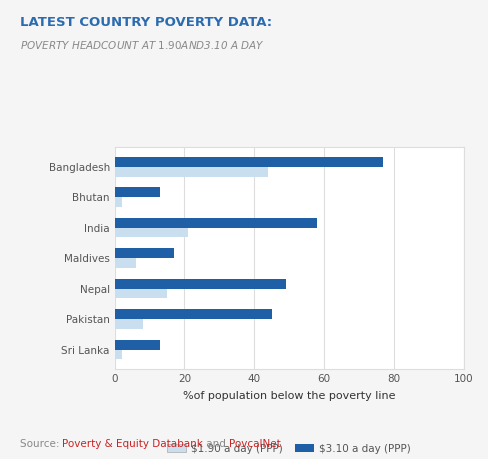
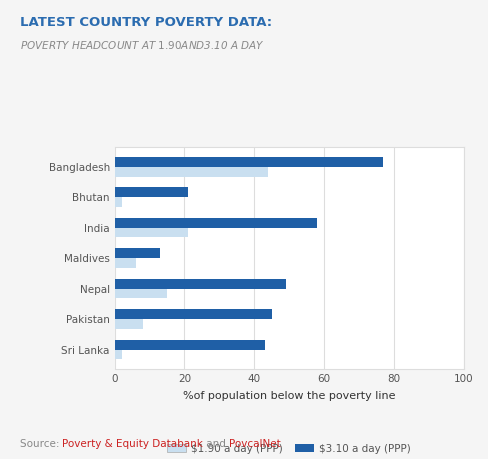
$3.10 a day (PPP)/Bhutan: 13 -> 21
$3.10 a day (PPP)/Maldives: 17 -> 13
$3.10 a day (PPP)/Sri Lanka: 13 -> 43
